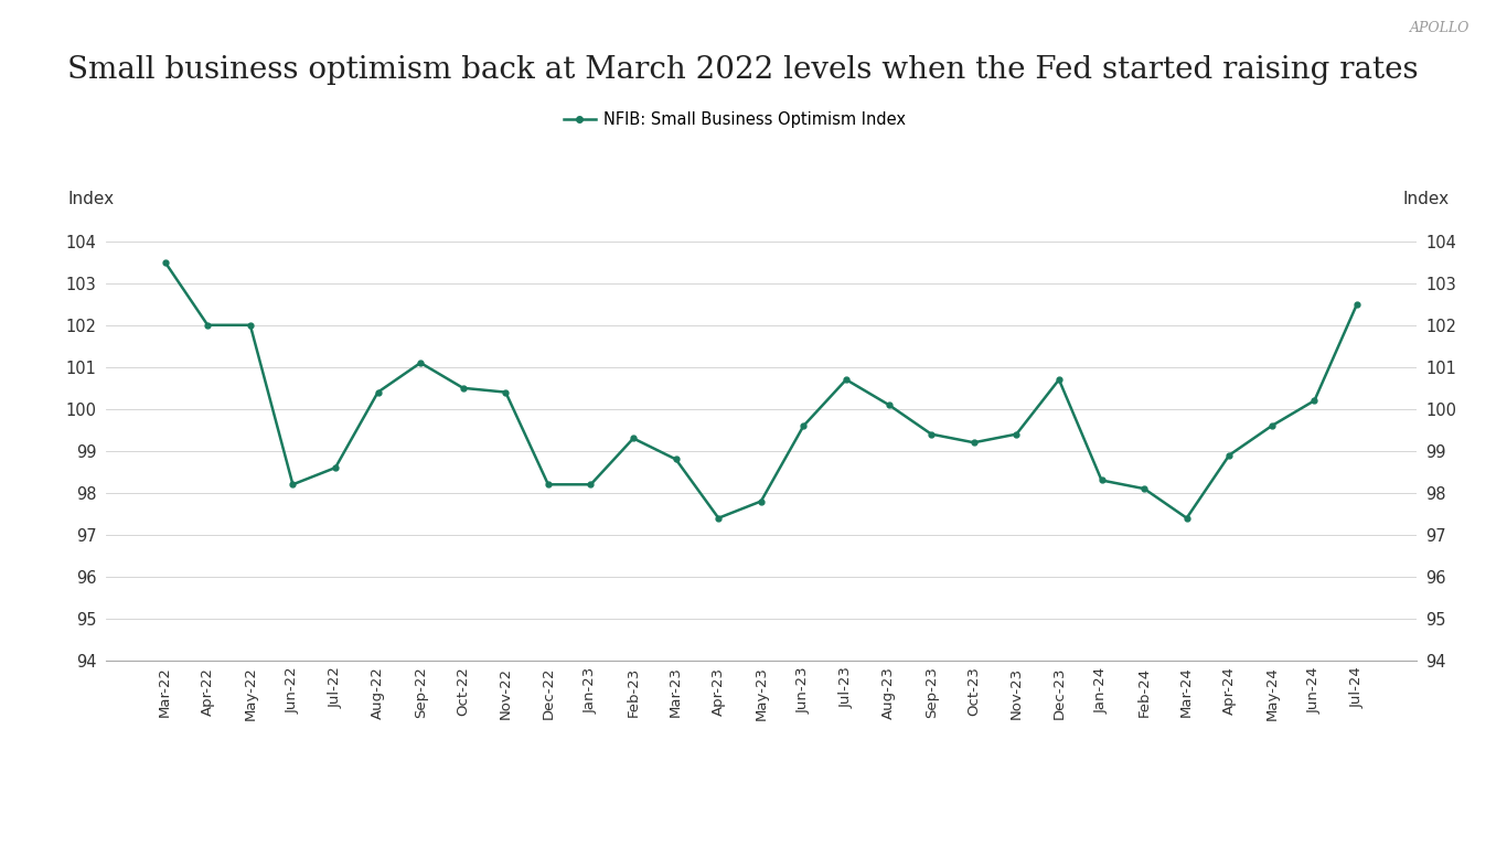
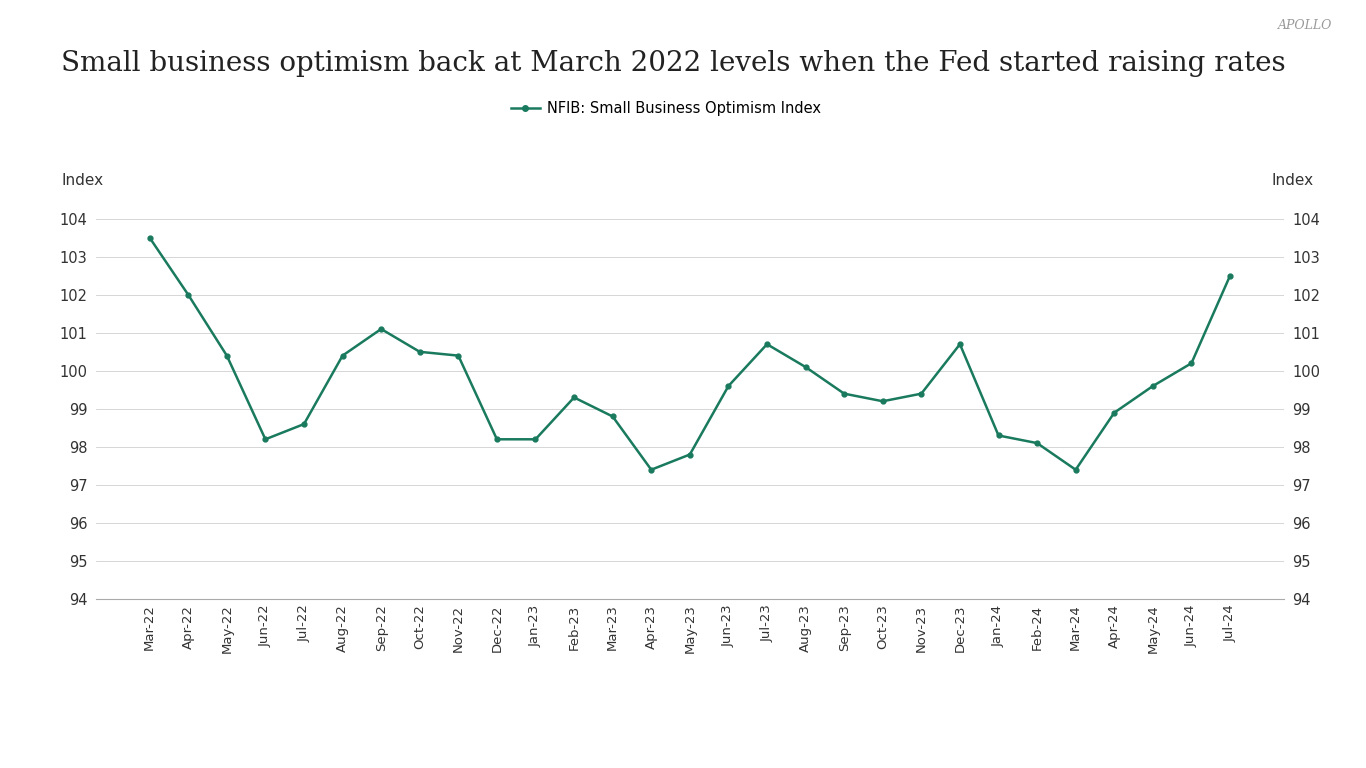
May-22: 102.0 -> 100.4
